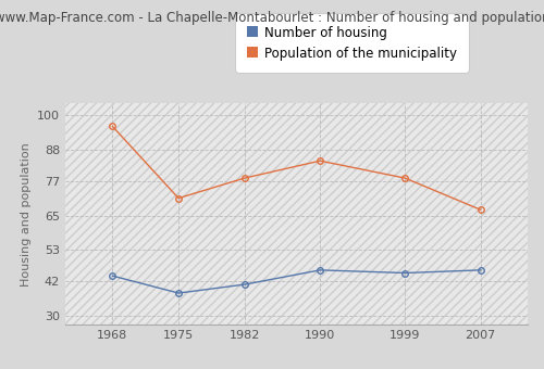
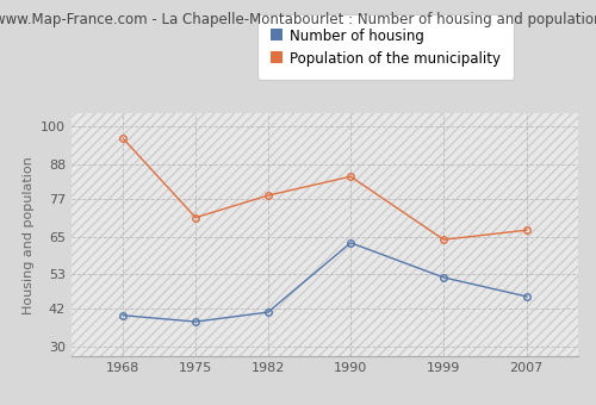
Number of housing/1968: 44 -> 40
Number of housing/1990: 46 -> 63
Number of housing/1999: 45 -> 52
Population of the municipality/1999: 78 -> 64
